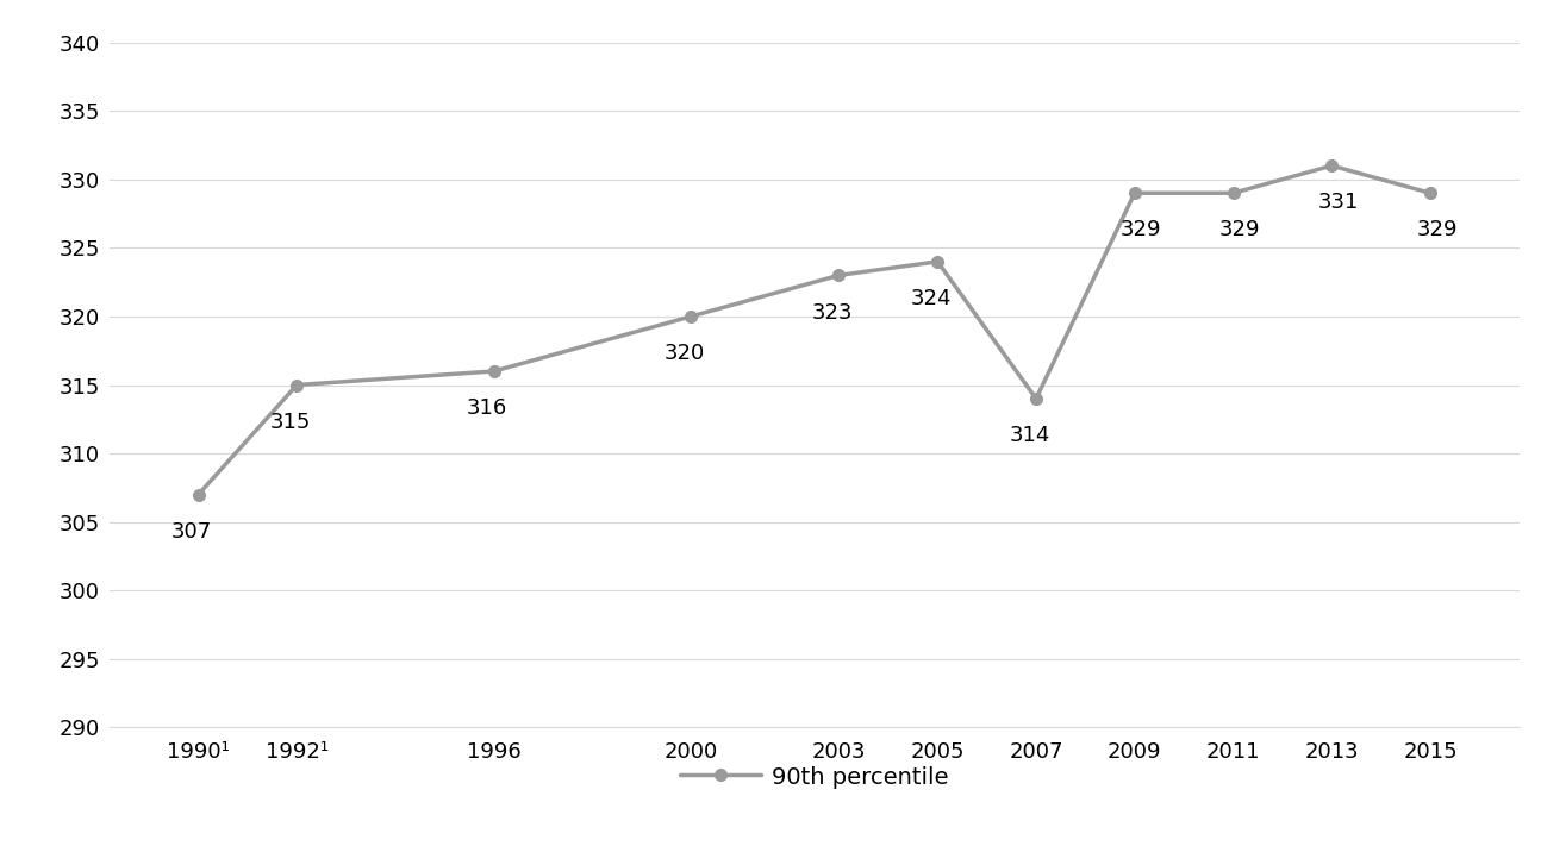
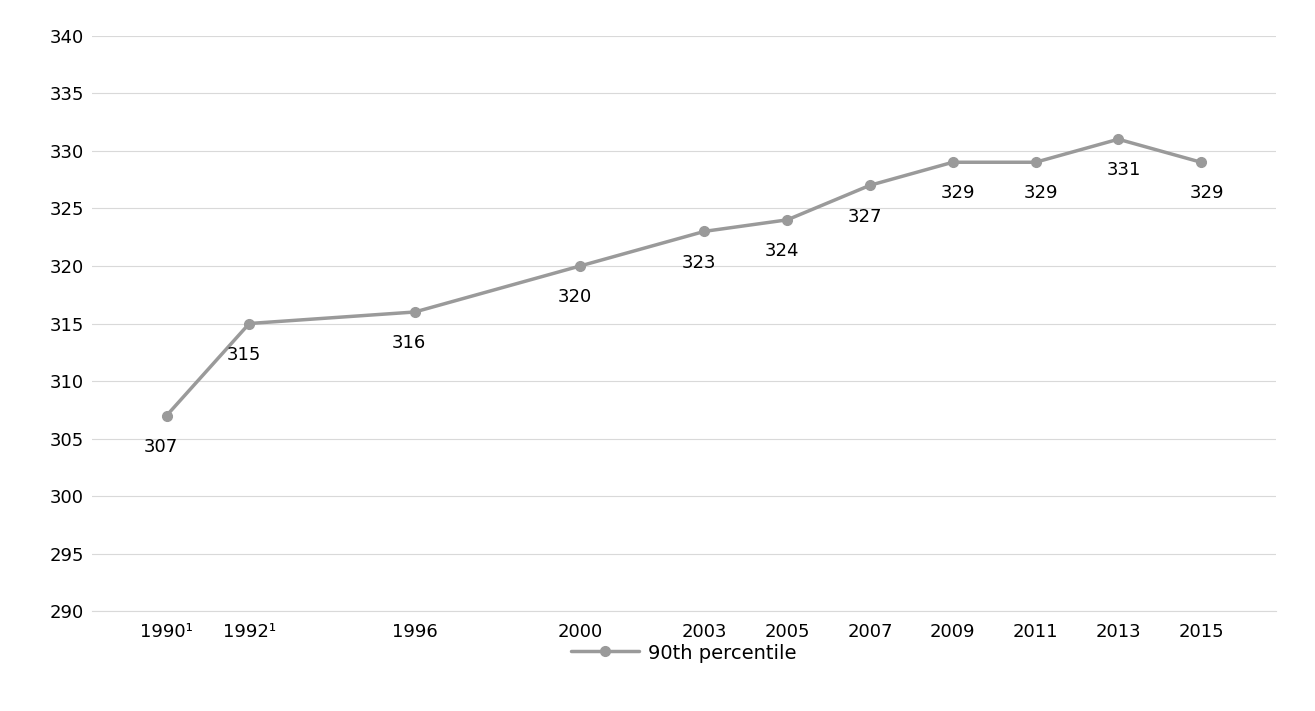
2007: 314 -> 327
